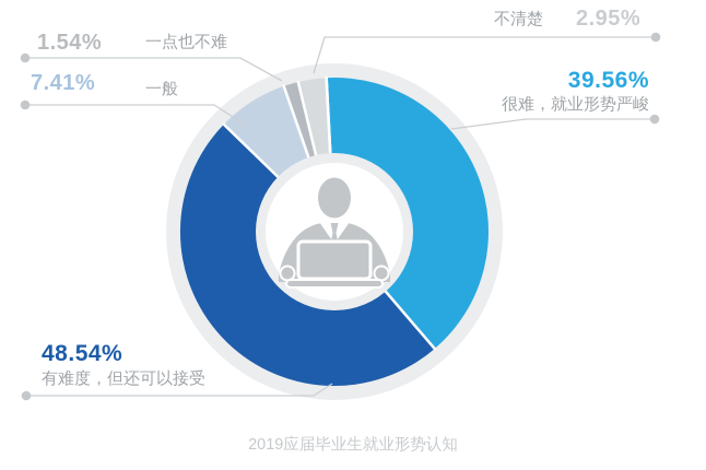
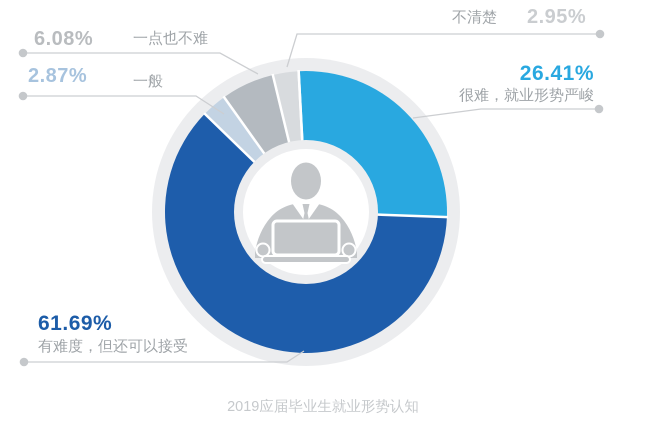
很难，就业形势严峻: 39.56% -> 26.41%
有难度，但还可以接受: 48.54% -> 61.69%
一般: 7.41% -> 2.87%
一点也不难: 1.54% -> 6.08%
